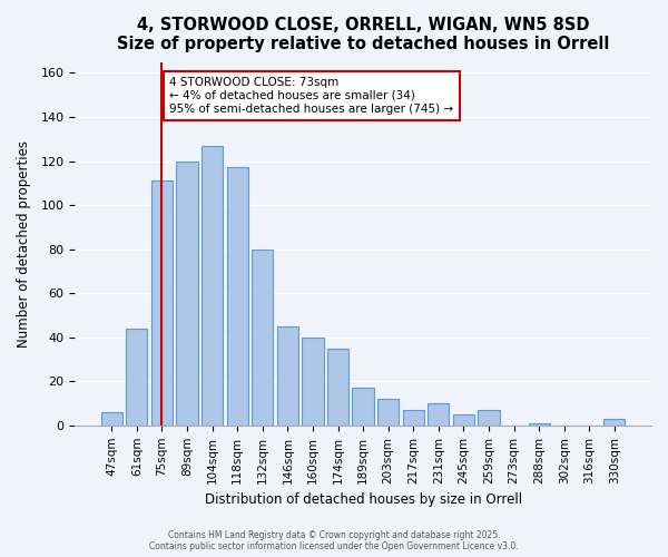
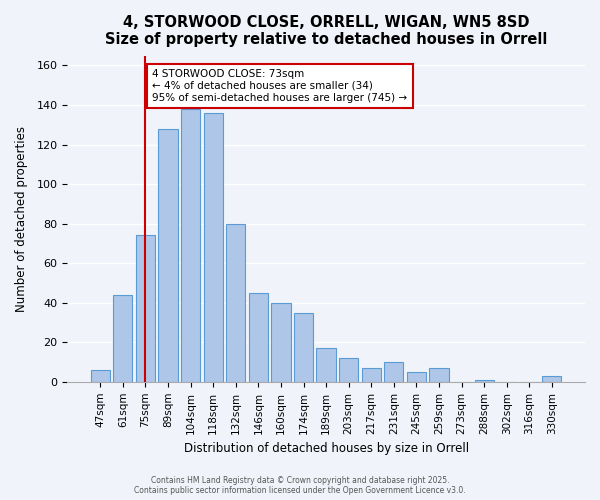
75sqm: 111 -> 74
89sqm: 120 -> 128
104sqm: 127 -> 138
118sqm: 117 -> 136
